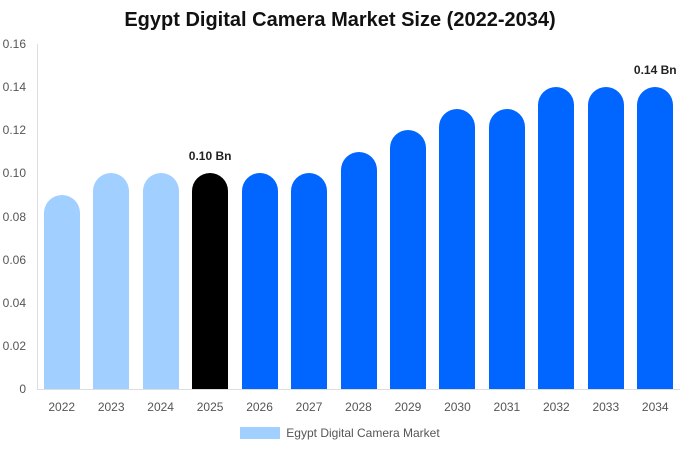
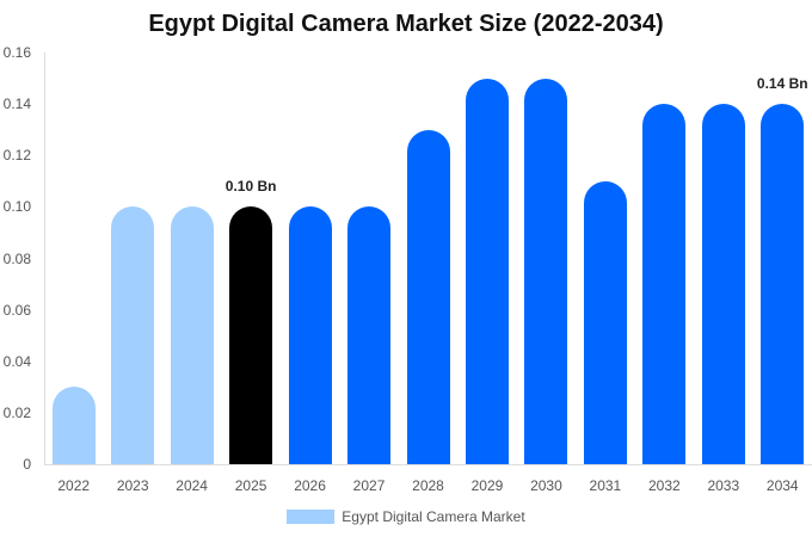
2022: 0.09 -> 0.03
2028: 0.11 -> 0.13
2029: 0.12 -> 0.15
2030: 0.13 -> 0.15
2031: 0.13 -> 0.11
